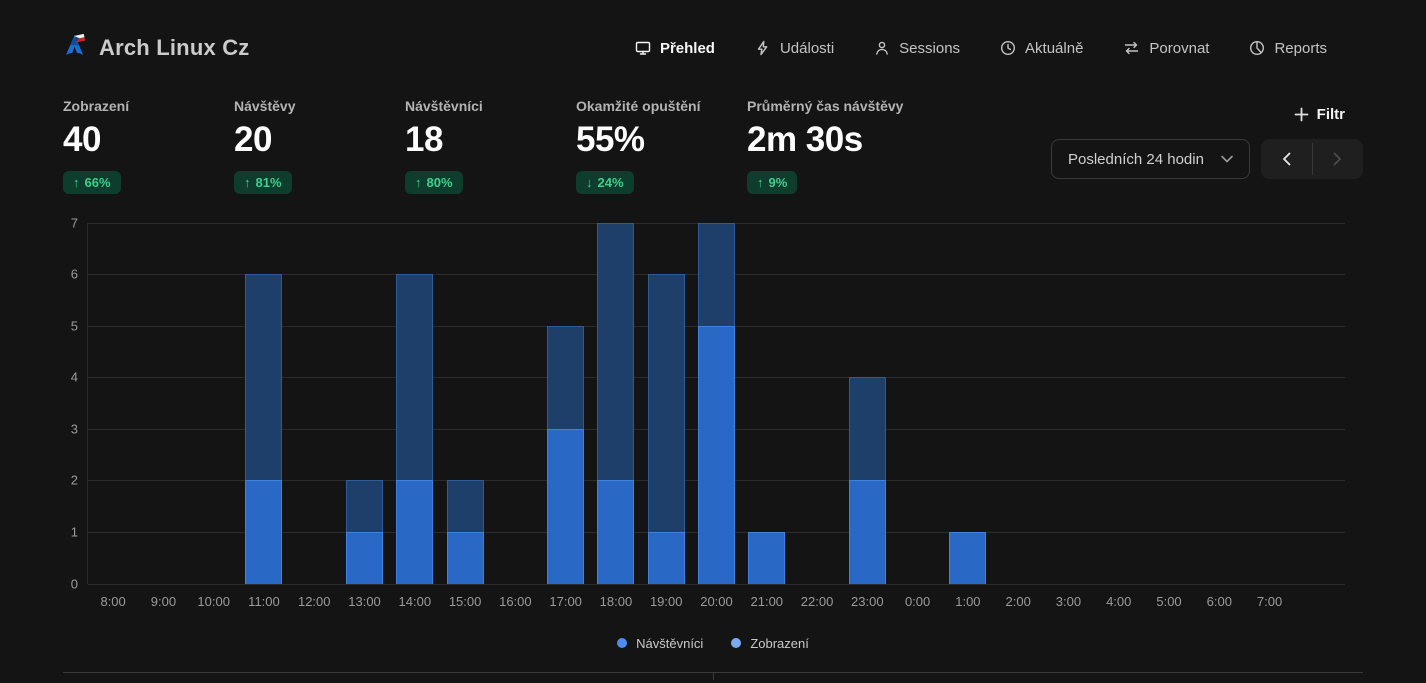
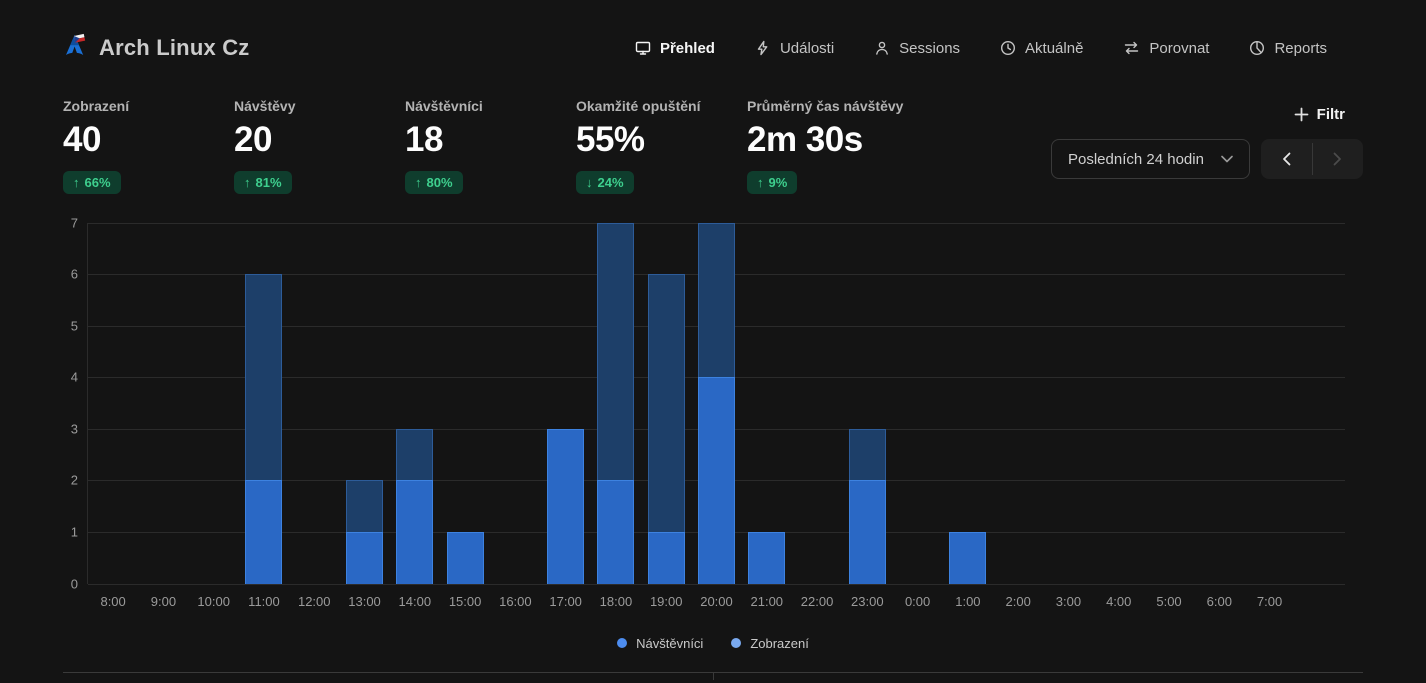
Zobrazení/14:00: 6 -> 3
Zobrazení/15:00: 2 -> 1
Zobrazení/17:00: 5 -> 3
Návštěvníci/20:00: 5 -> 4
Zobrazení/23:00: 4 -> 3
